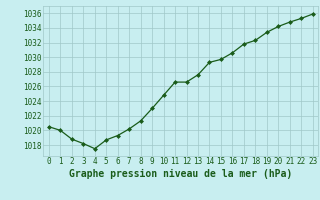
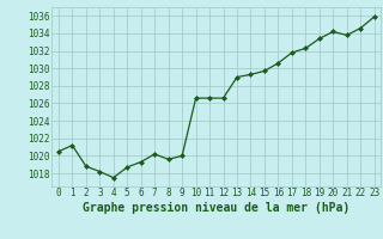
1: 1020.0 -> 1021.2
8: 1021.3 -> 1019.6
9: 1023.0 -> 1020.0
10: 1024.8 -> 1026.6
13: 1027.6 -> 1029.0
21: 1034.8 -> 1033.8
22: 1035.3 -> 1034.6
